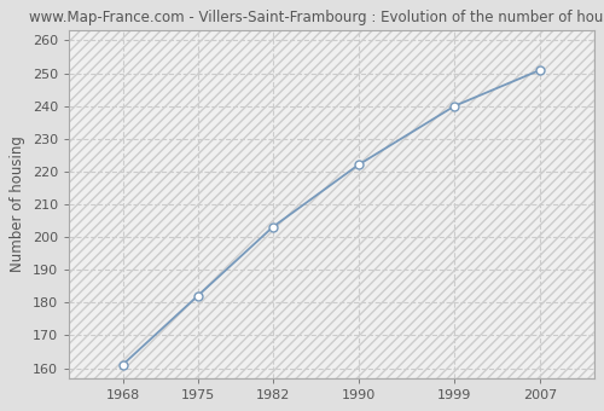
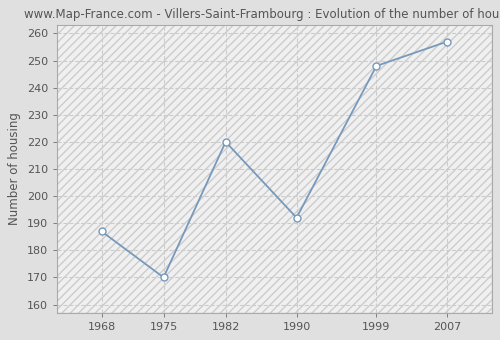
1968: 161 -> 187
1975: 182 -> 170
1982: 203 -> 220
1990: 222 -> 192
1999: 240 -> 248
2007: 251 -> 257
